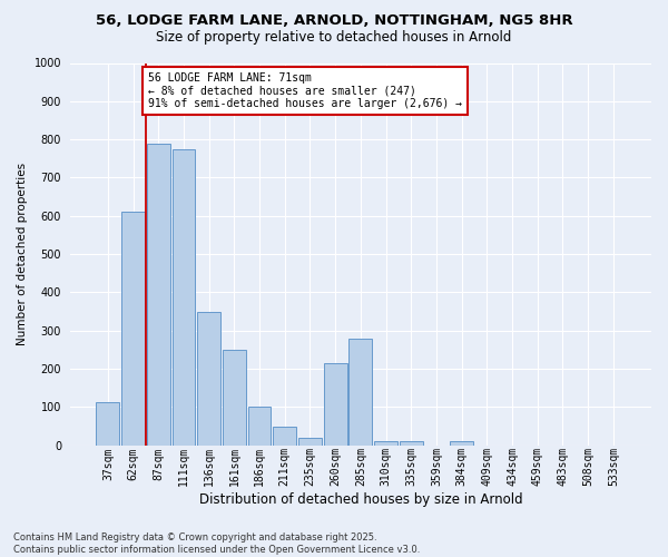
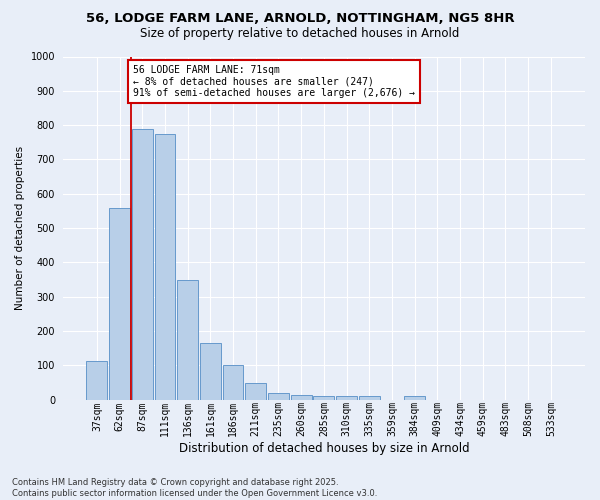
62sqm: 610 -> 560
161sqm: 250 -> 165
260sqm: 215 -> 15
285sqm: 280 -> 12
